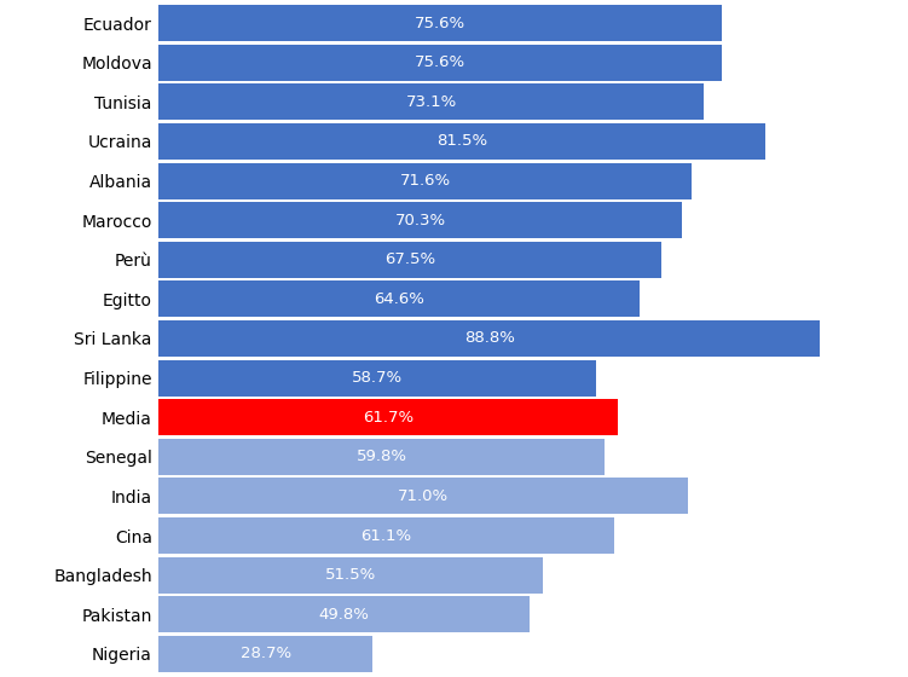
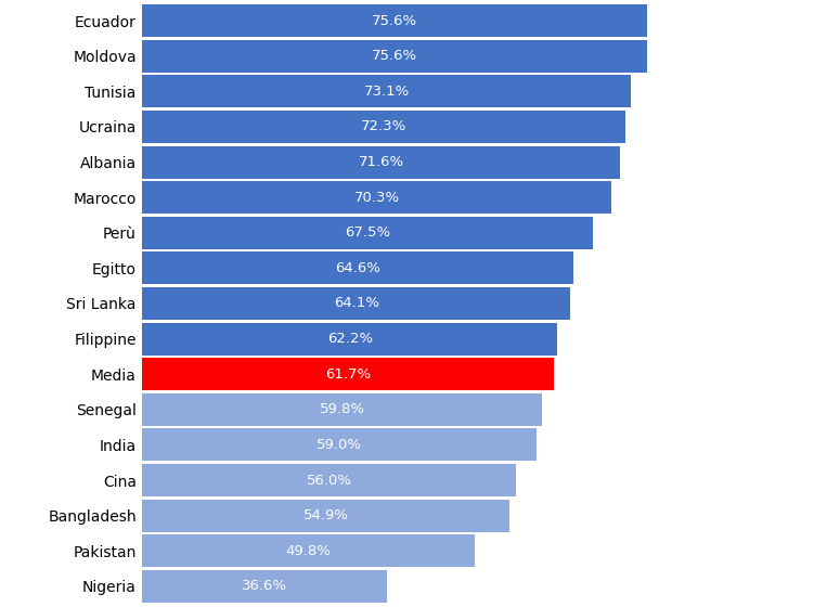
Ucraina: 81.5% -> 72.3%
Sri Lanka: 88.8% -> 64.1%
Filippine: 58.7% -> 62.2%
India: 71.0% -> 59.0%
Cina: 61.1% -> 56.0%
Bangladesh: 51.5% -> 54.9%
Nigeria: 28.7% -> 36.6%
